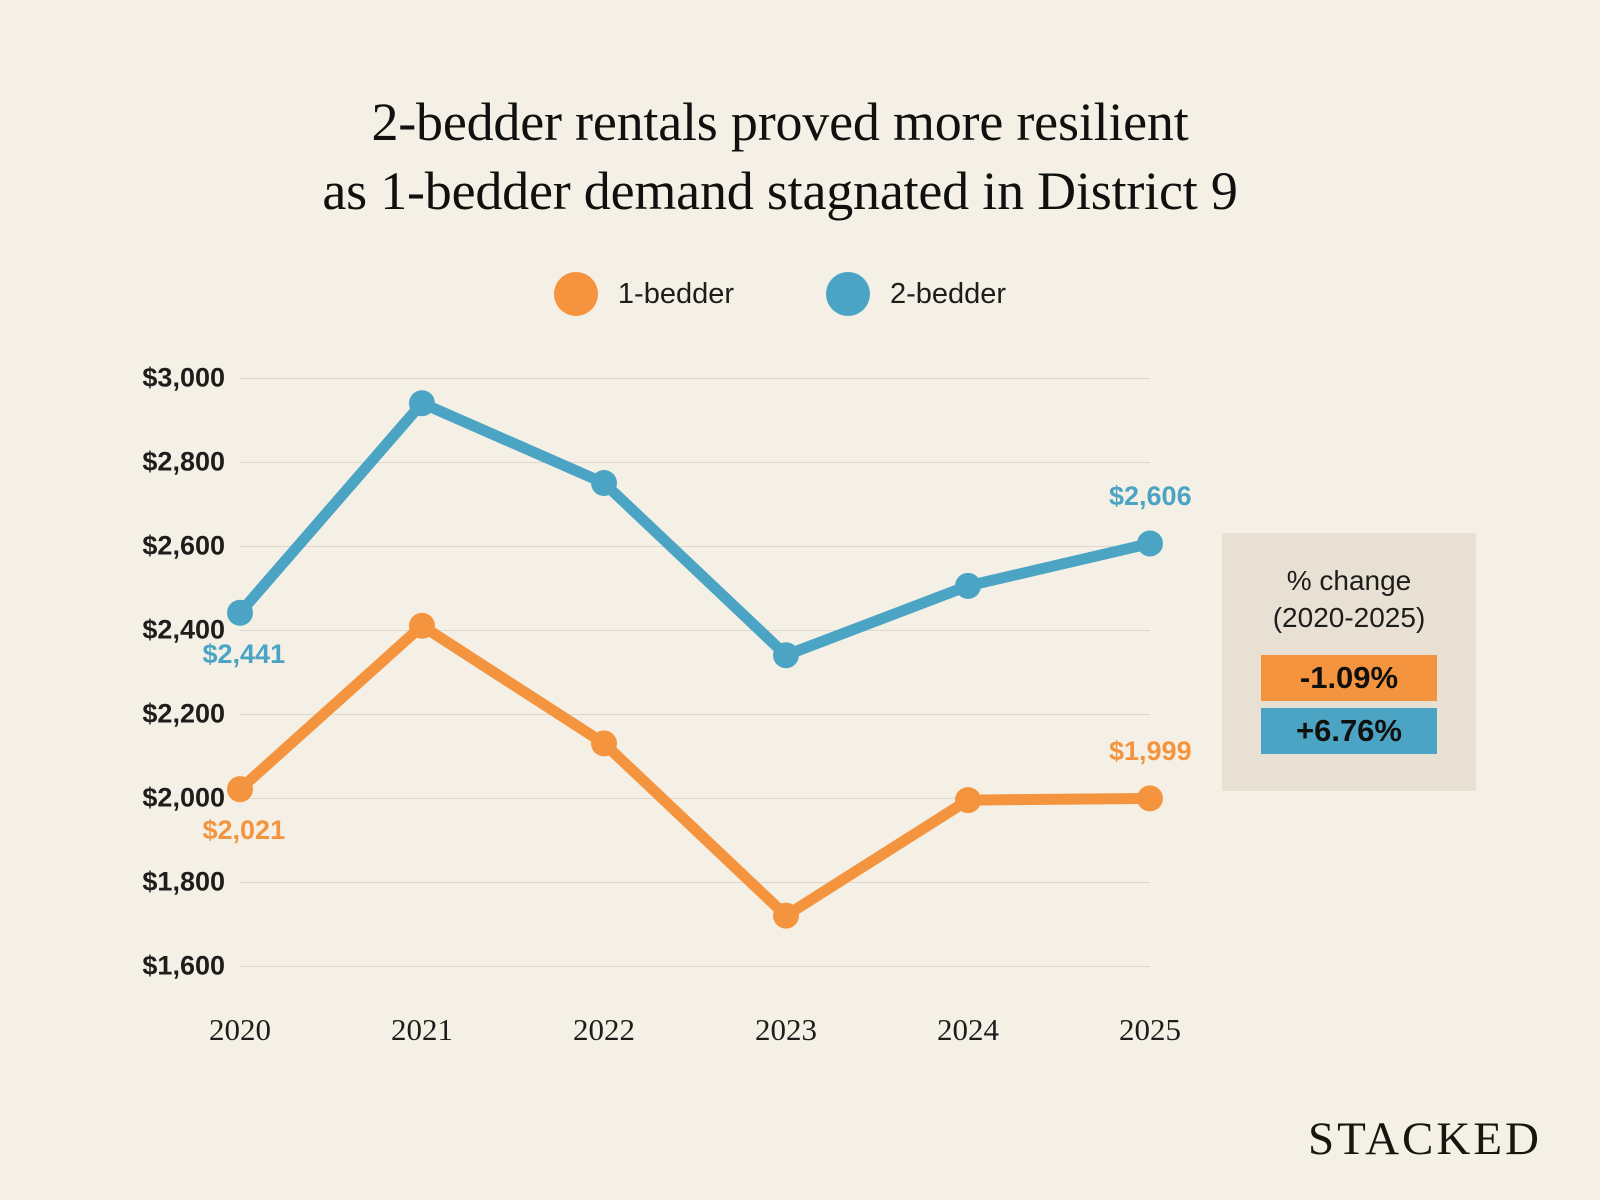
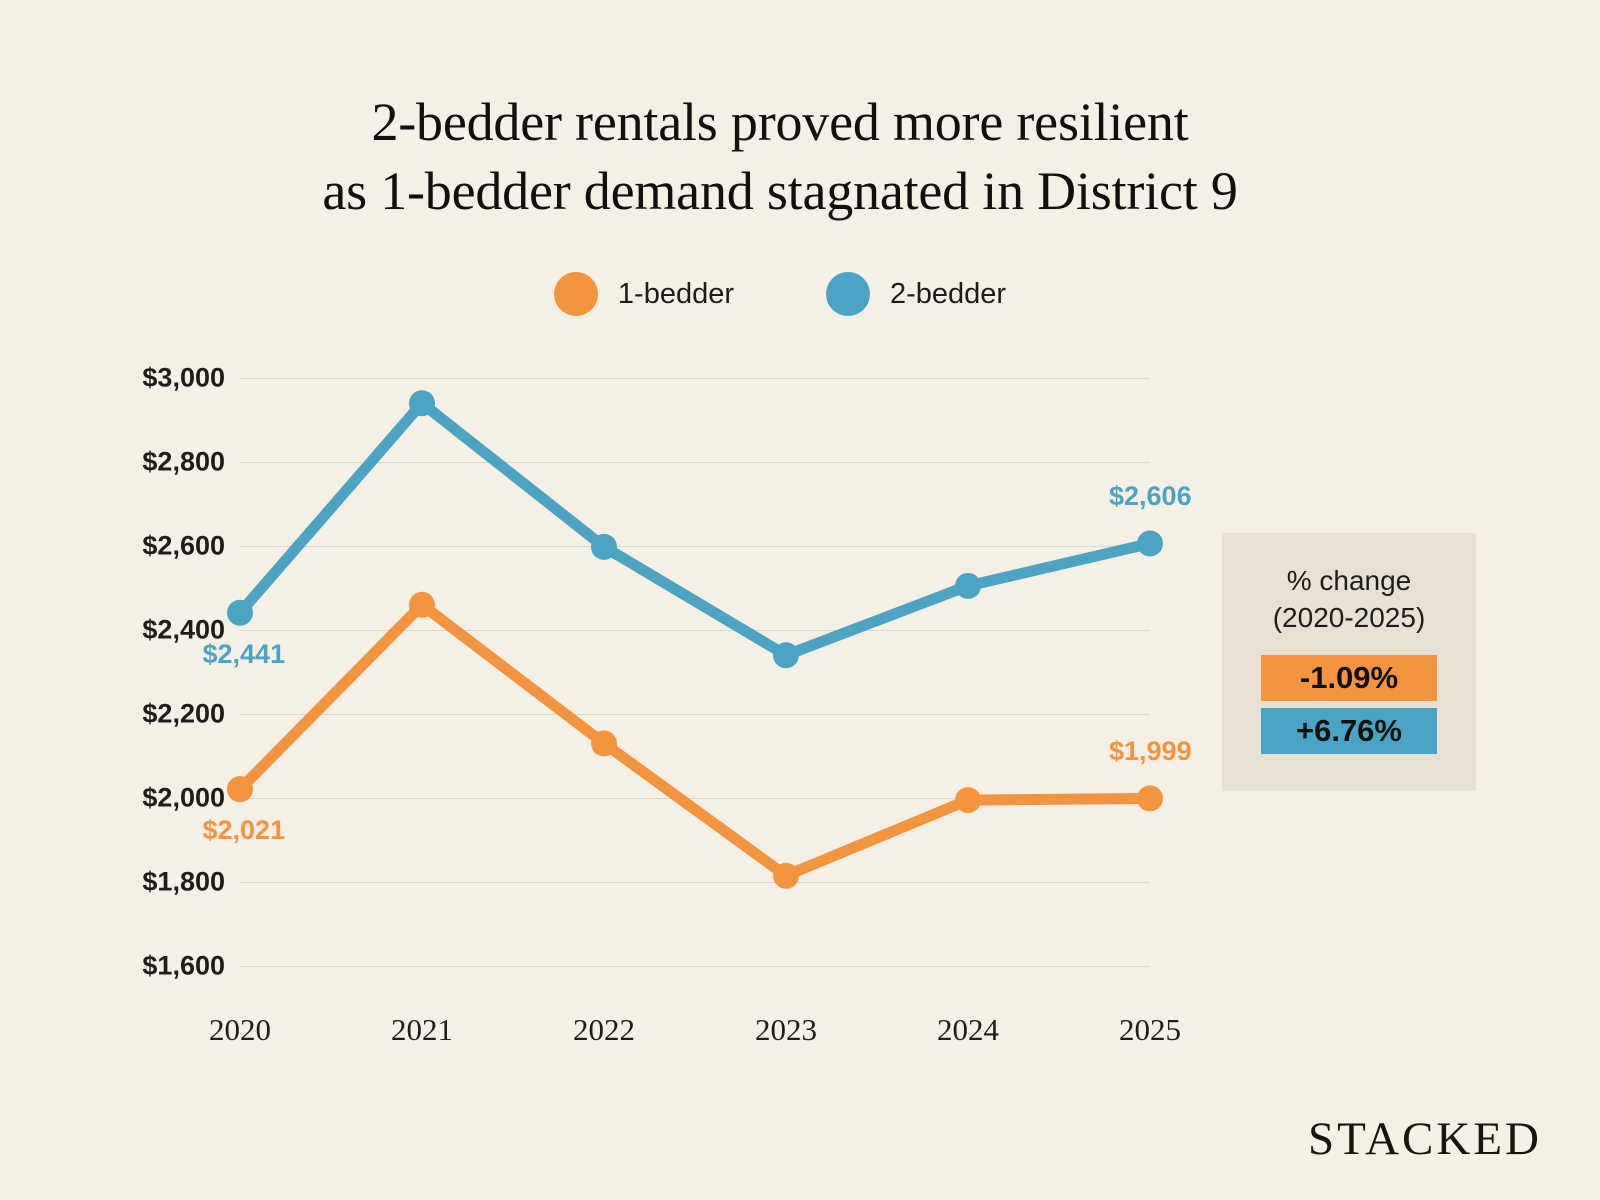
1-bedder/2021: $2410 -> $2460
2-bedder/2022: $2750 -> $2600
1-bedder/2023: $1720 -> $1820
